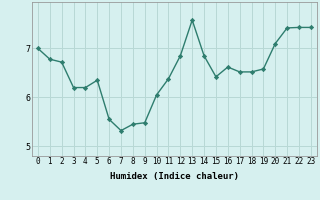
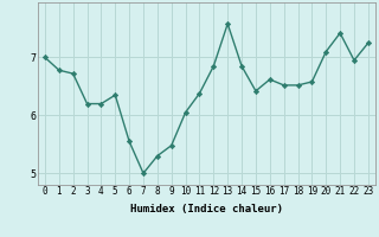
7: 5.32 -> 5.00
8: 5.45 -> 5.30
22: 7.43 -> 6.95
23: 7.43 -> 7.25
